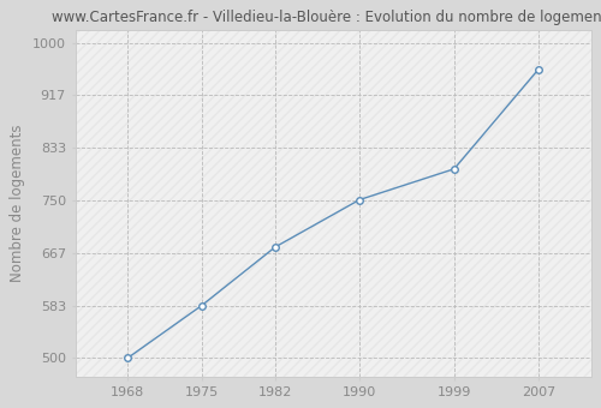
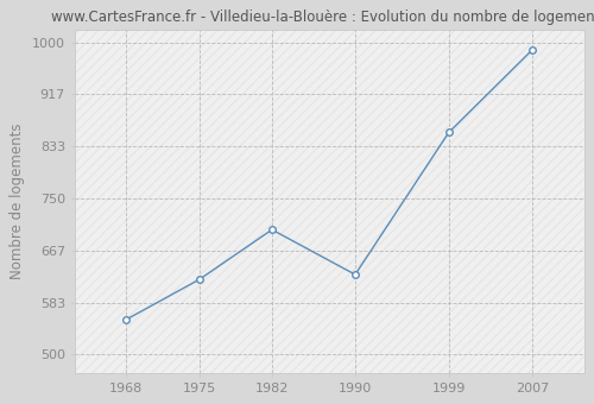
1968: 500 -> 556
1975: 583 -> 620
1982: 676 -> 700
1990: 751 -> 628
1999: 800 -> 856
2007: 958 -> 988
